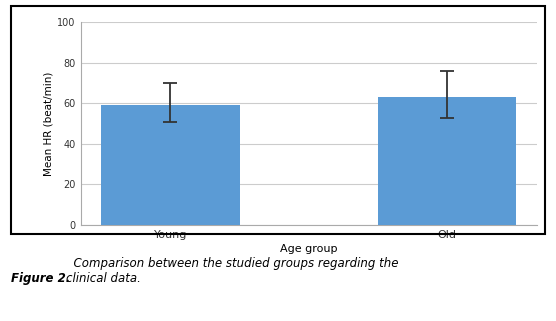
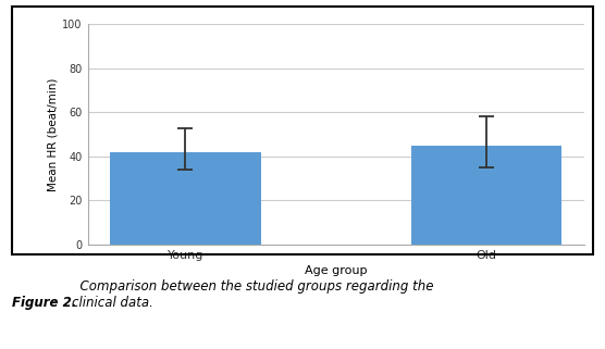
Young: 59 -> 42
Old: 63 -> 45
